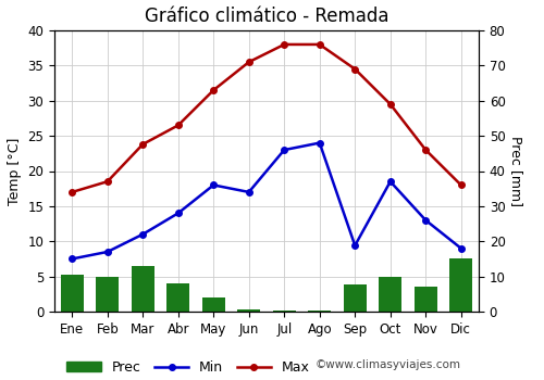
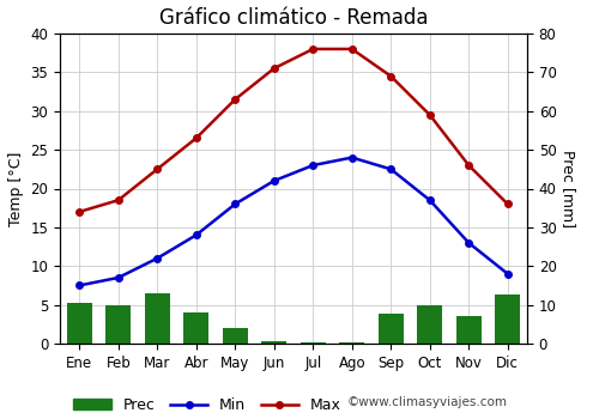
Max/Mar: 23.8 -> 22.5
Min/Jun: 17.0 -> 21.0
Min/Sep: 9.4 -> 22.5
Prec/Dic: 7.6 -> 6.3
